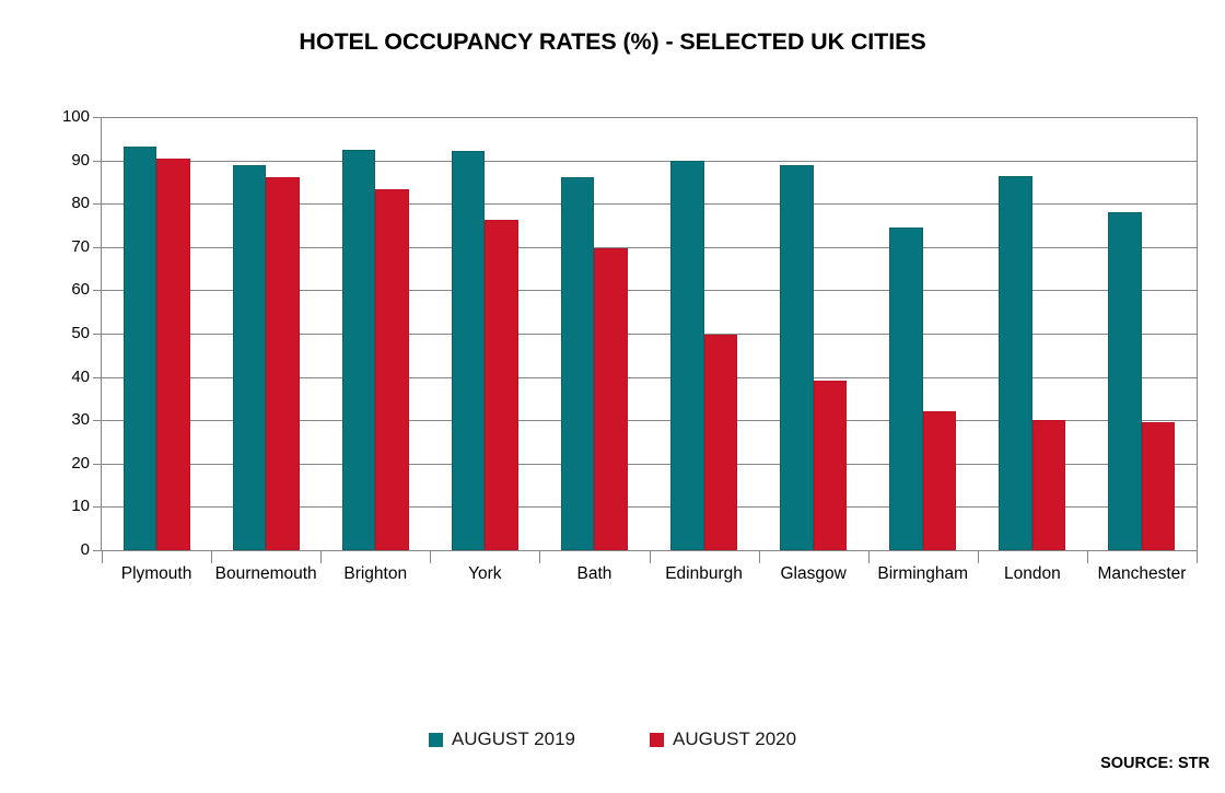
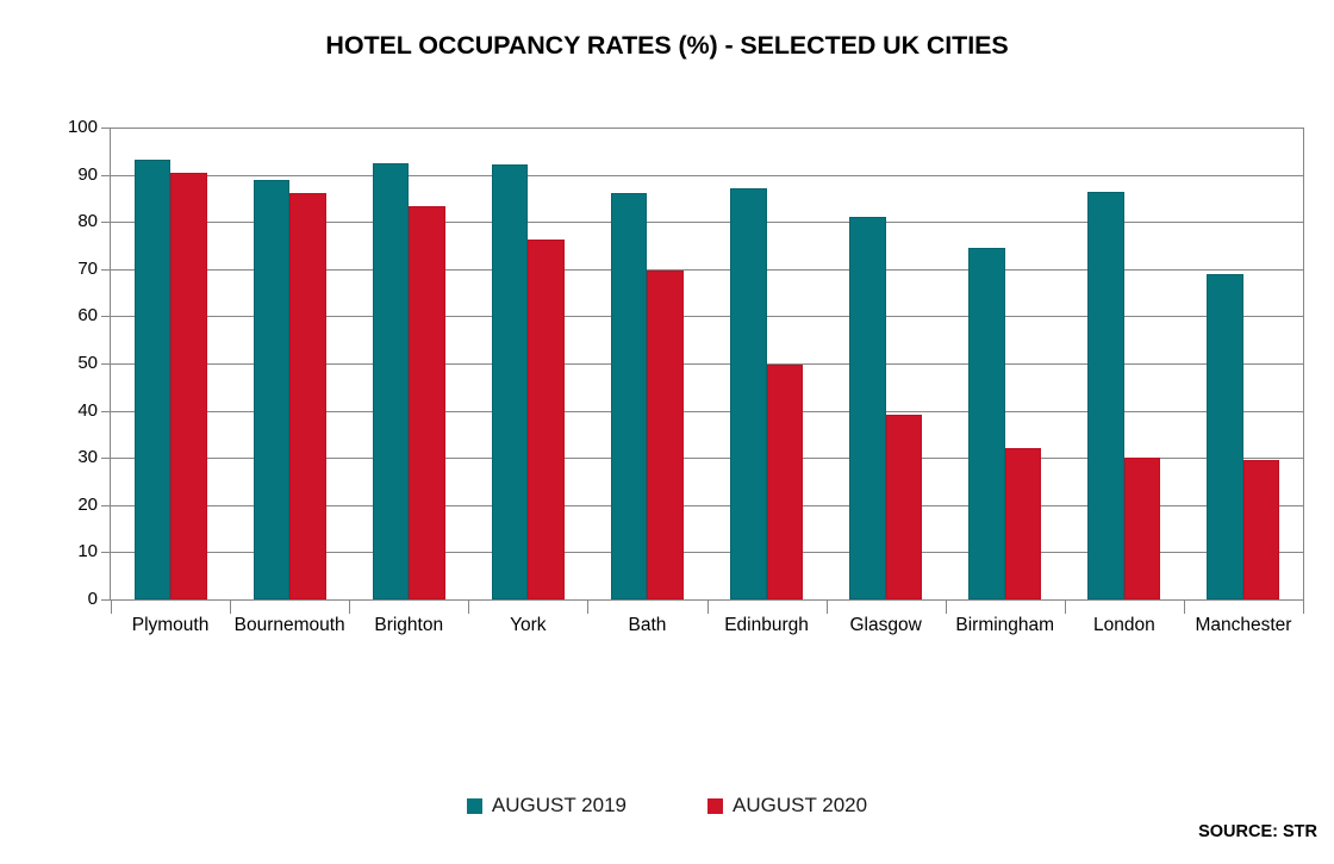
AUGUST 2019/Edinburgh: 90 -> 87
AUGUST 2019/Glasgow: 89 -> 81
AUGUST 2019/Manchester: 78 -> 69
